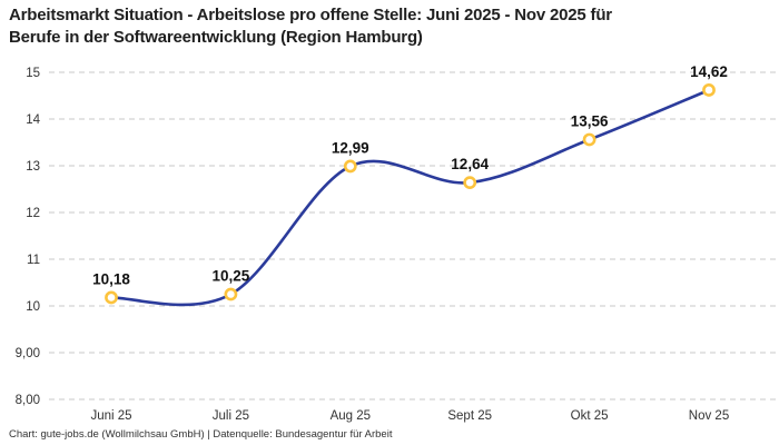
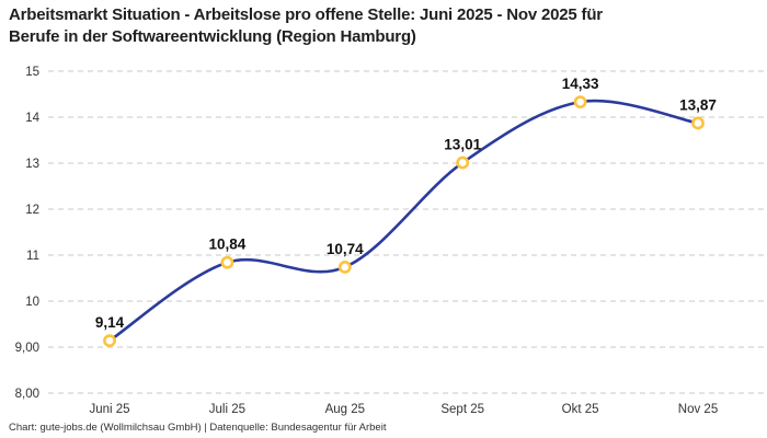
Juni 25: 10,18 -> 9,14
Juli 25: 10,25 -> 10,84
Aug 25: 12,99 -> 10,74
Sept 25: 12,64 -> 13,01
Okt 25: 13,56 -> 14,33
Nov 25: 14,62 -> 13,87
